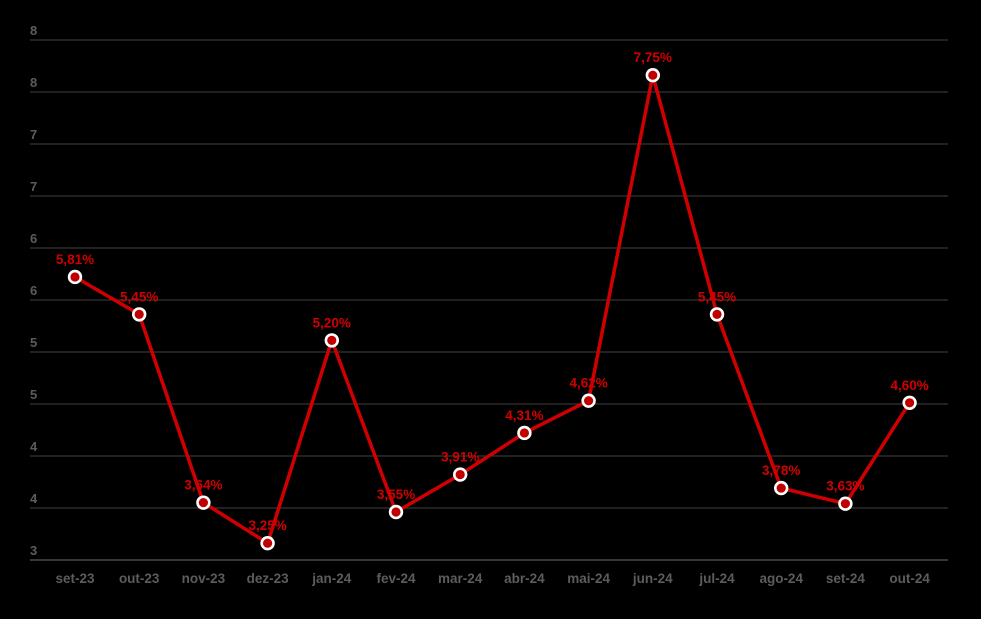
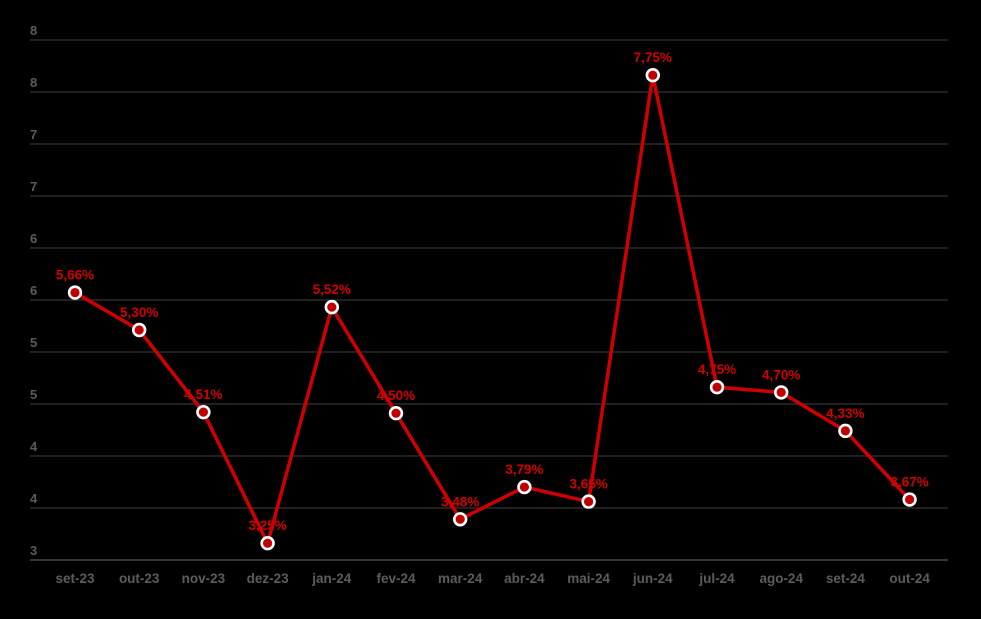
set-23: 5,81% -> 5,66%
out-23: 5,45% -> 5,30%
nov-23: 3,64% -> 4,51%
jan-24: 5,20% -> 5,52%
fev-24: 3,55% -> 4,50%
mar-24: 3,91% -> 3,48%
abr-24: 4,31% -> 3,79%
mai-24: 4,62% -> 3,65%
jul-24: 5,45% -> 4,75%
ago-24: 3,78% -> 4,70%
set-24: 3,63% -> 4,33%
out-24: 4,60% -> 3,67%
